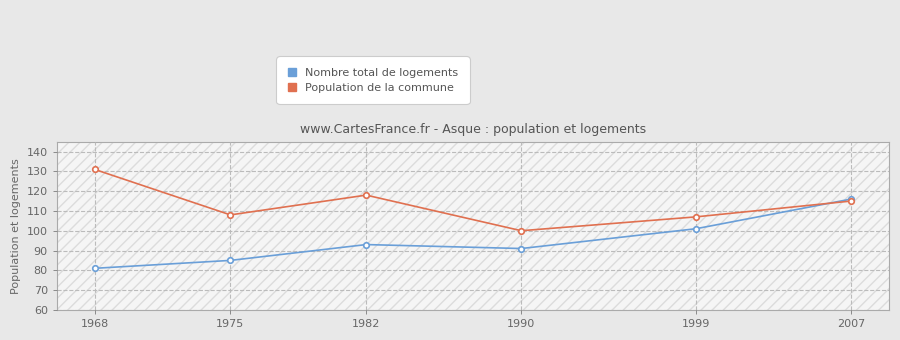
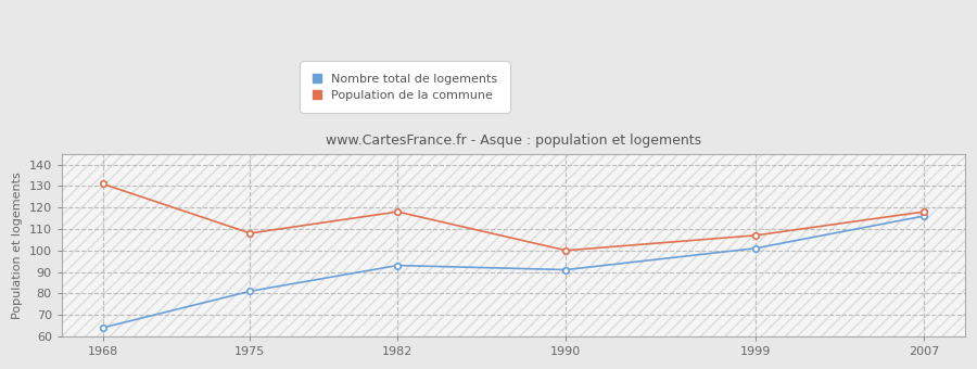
Nombre total de logements/1968: 81 -> 64
Nombre total de logements/1975: 85 -> 81
Population de la commune/2007: 115 -> 118
